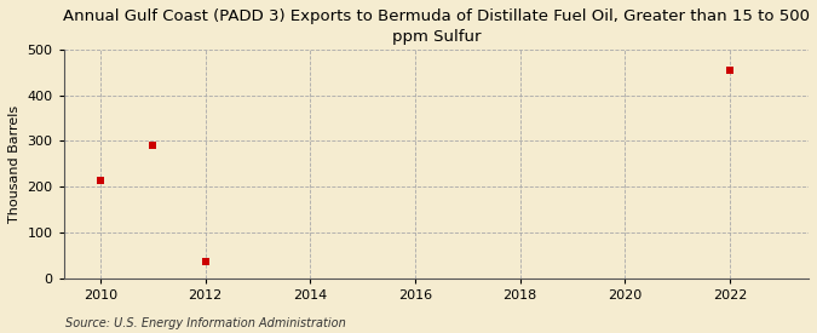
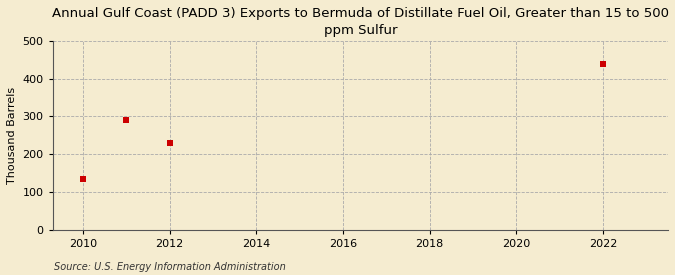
2010: 215 -> 135
2012: 36 -> 230
2022: 455 -> 440
